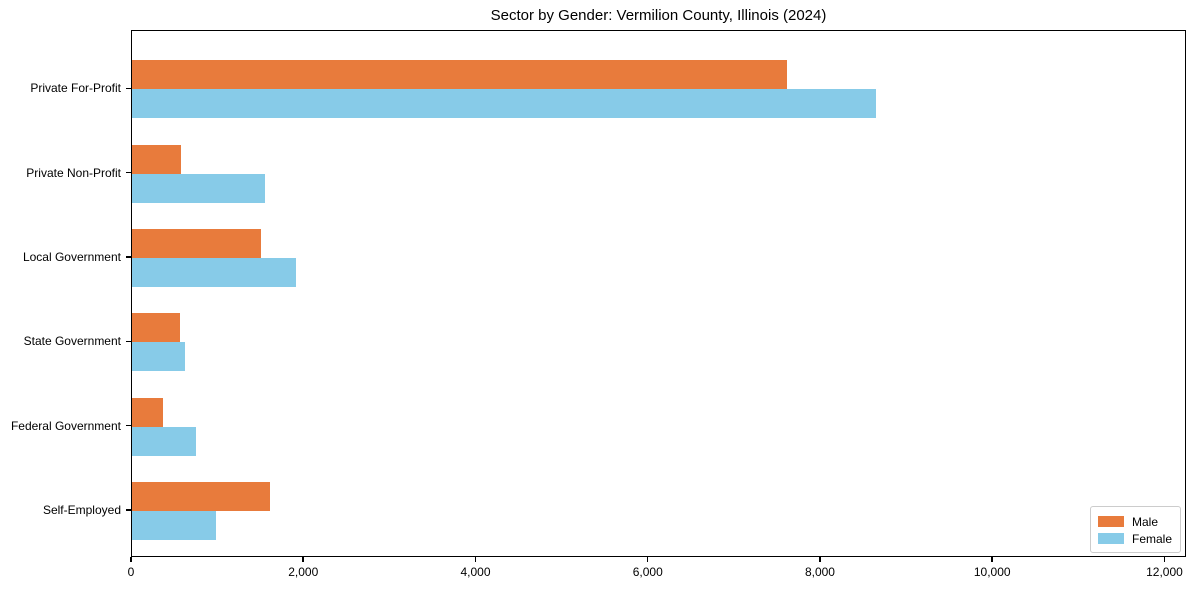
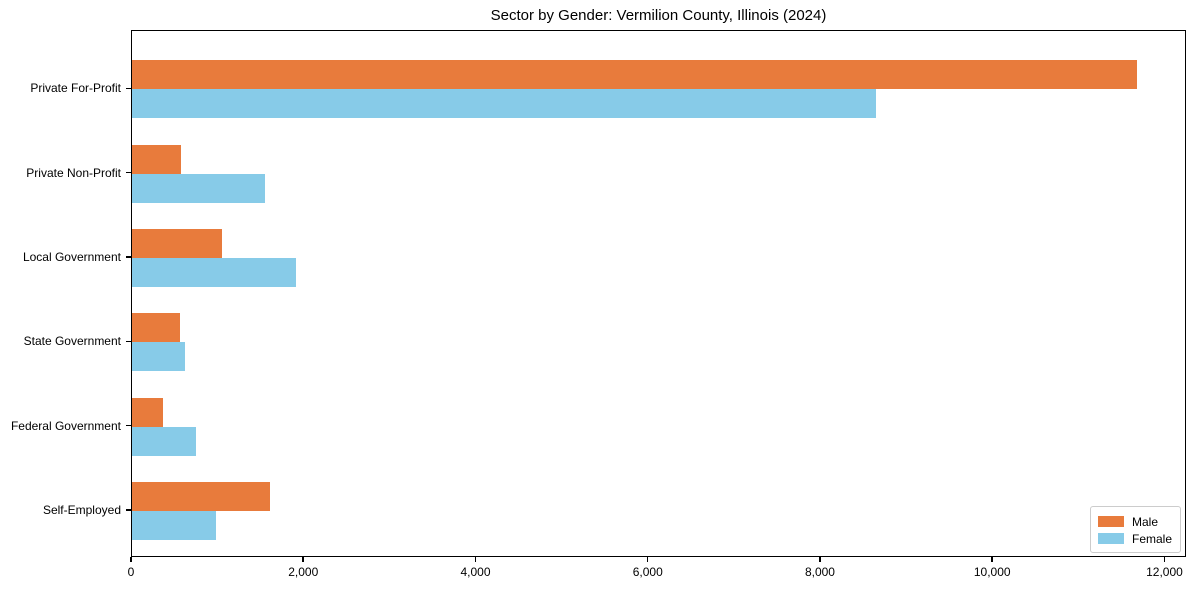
Male/Private For-Profit: 7600 -> 11700
Male/Local Government: 1500 -> 1000
